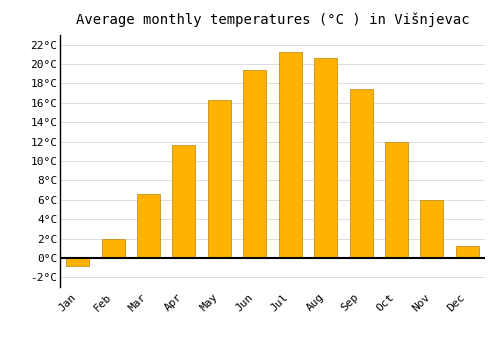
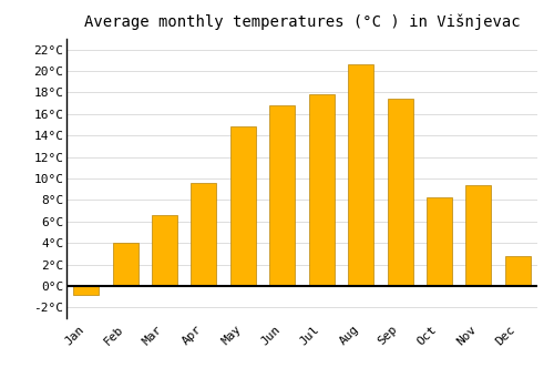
Feb: 2.0°C -> 4.0°C
Apr: 11.6°C -> 9.6°C
May: 16.3°C -> 14.8°C
Jun: 19.4°C -> 16.8°C
Jul: 21.2°C -> 17.8°C
Oct: 12.0°C -> 8.2°C
Nov: 6.0°C -> 9.4°C
Dec: 1.2°C -> 2.8°C
